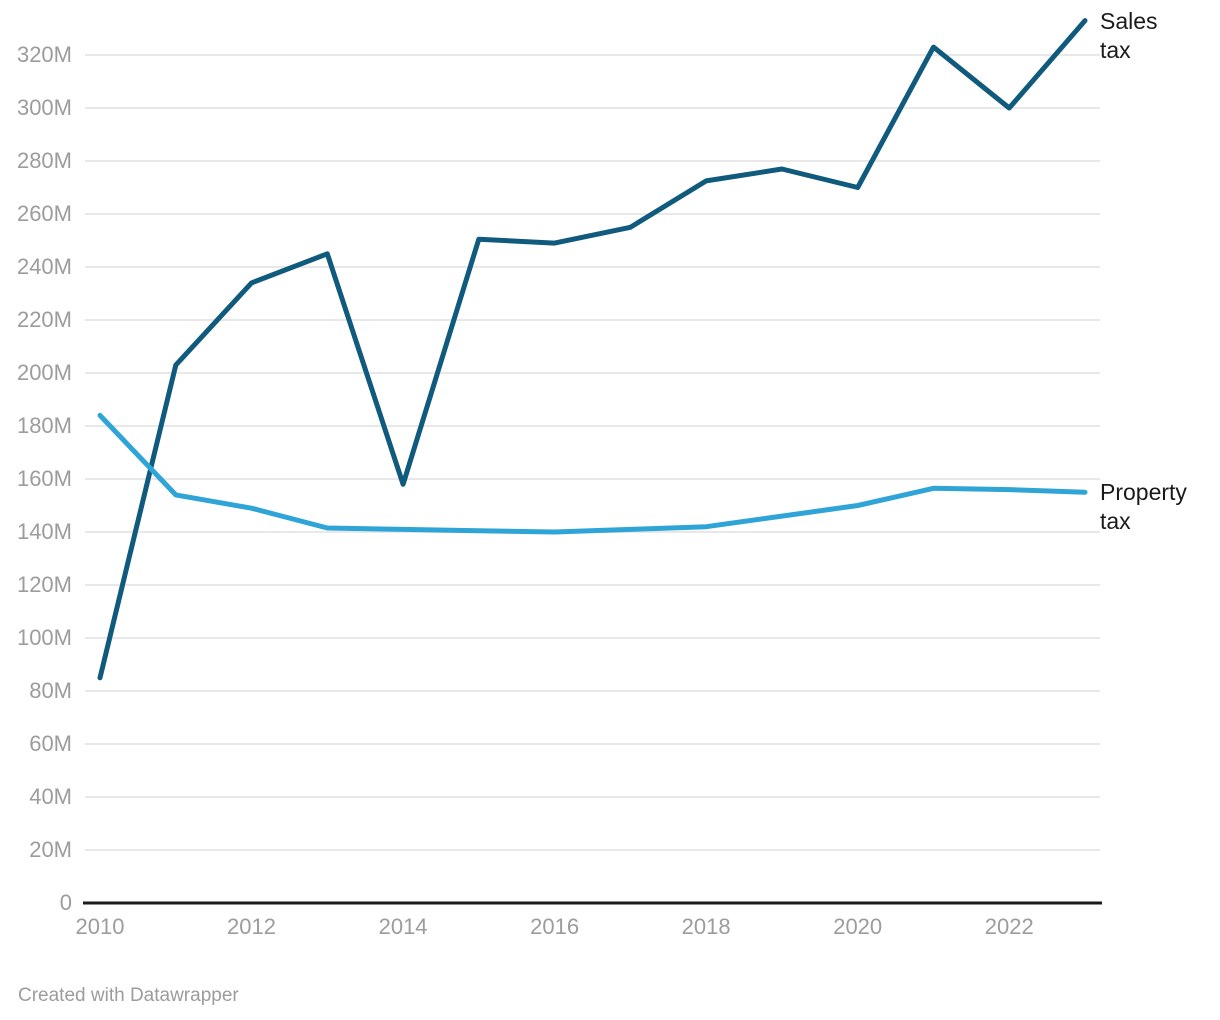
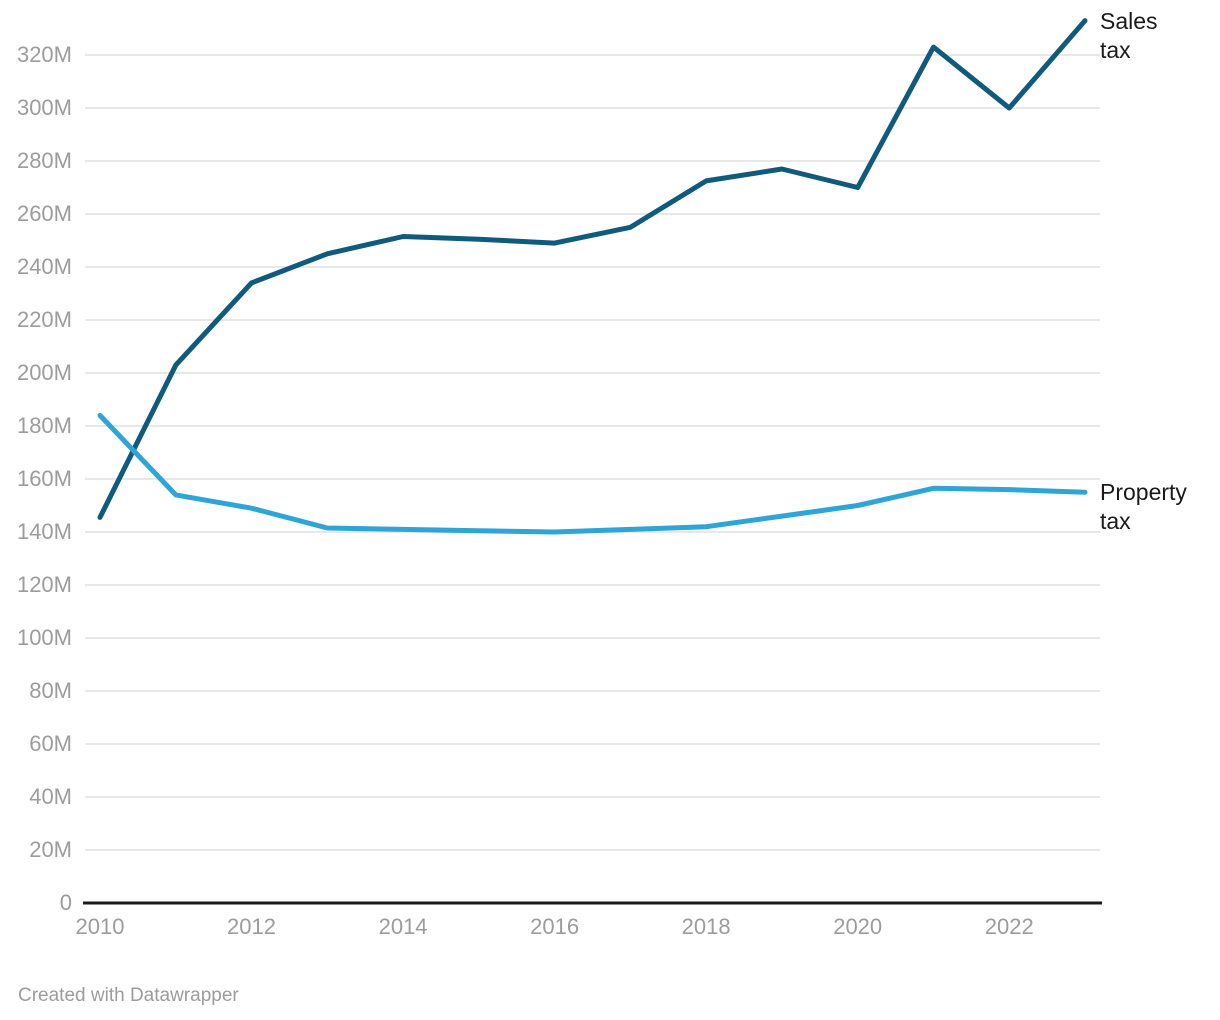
Sales tax/2010: 85M -> 146M
Sales tax/2014: 158M -> 252M
